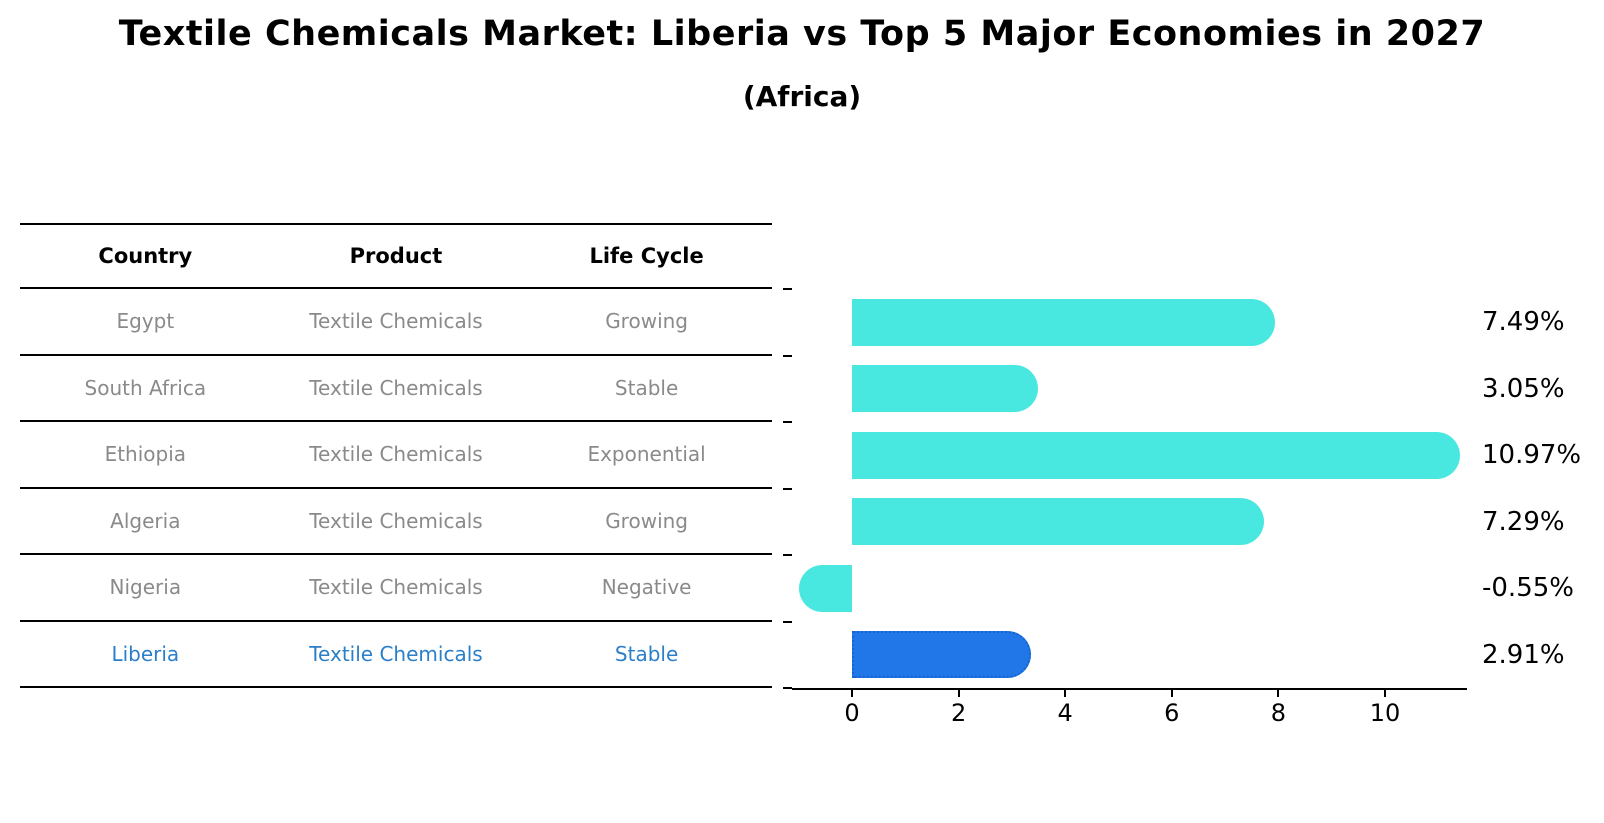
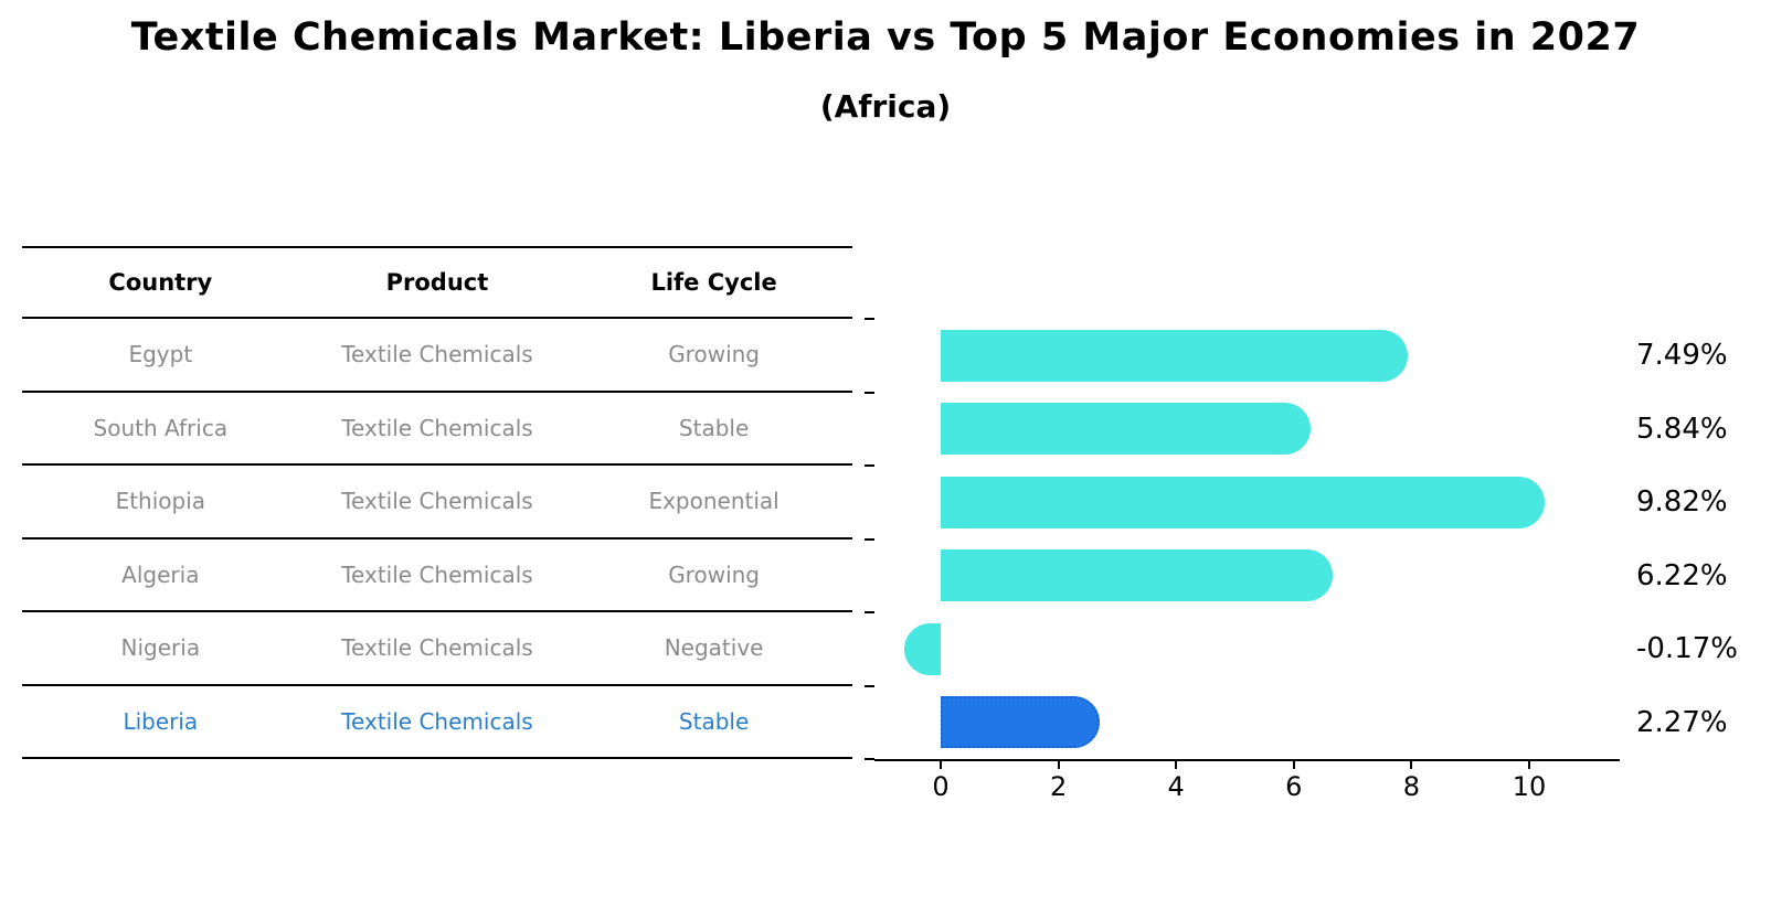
South Africa: 3.05% -> 5.84%
Ethiopia: 10.97% -> 9.82%
Algeria: 7.29% -> 6.22%
Nigeria: -0.55% -> -0.17%
Liberia: 2.91% -> 2.27%
